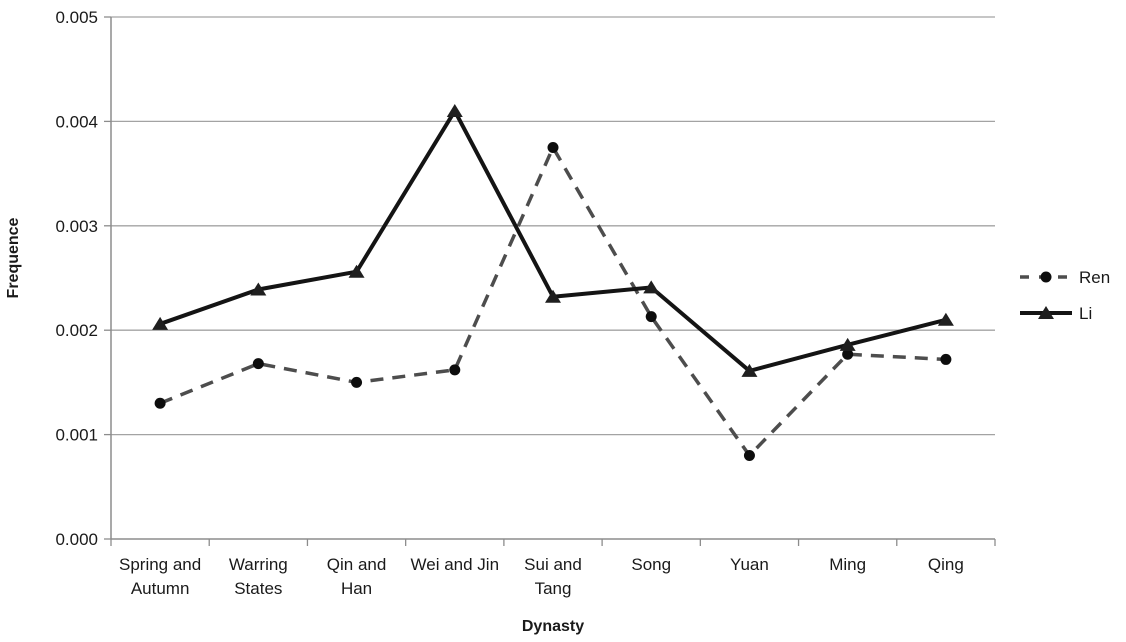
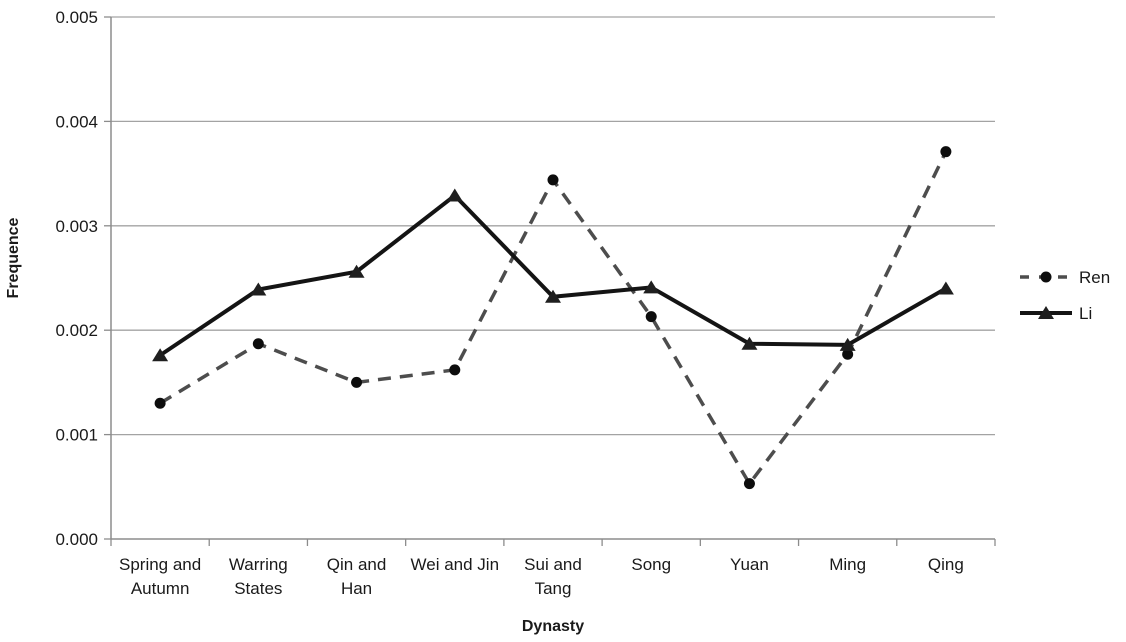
Li/Spring and Autumn: 0.00206 -> 0.00176
Ren/Warring States: 0.00168 -> 0.00187
Li/Wei and Jin: 0.00410 -> 0.00329
Ren/Sui and Tang: 0.00375 -> 0.00344
Ren/Yuan: 0.00080 -> 0.00053
Li/Yuan: 0.00161 -> 0.00187
Ren/Qing: 0.00172 -> 0.00371
Li/Qing: 0.00210 -> 0.00240
